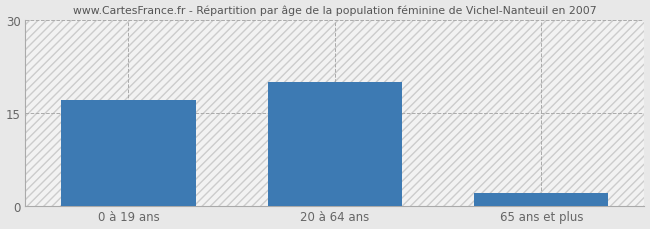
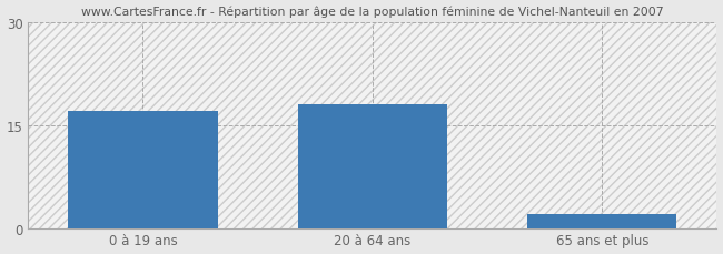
20 à 64 ans: 20 -> 18
